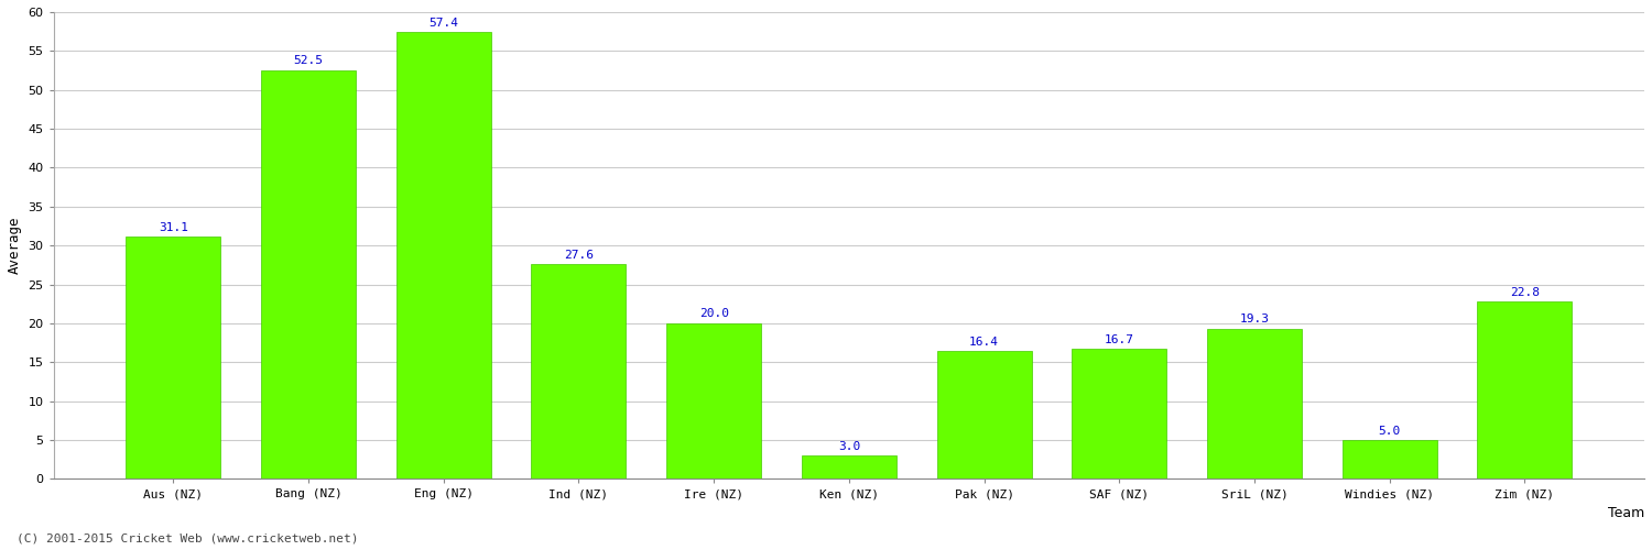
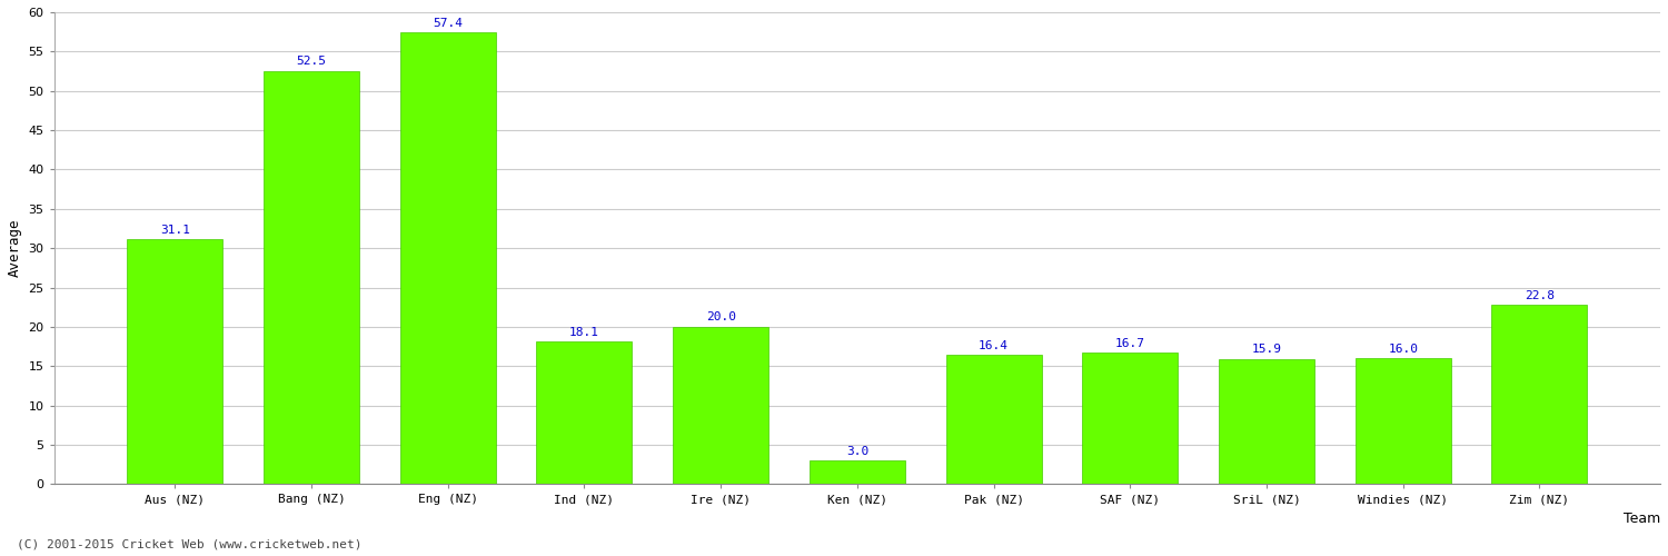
Ind (NZ): 27.6 -> 18.1
SriL (NZ): 19.3 -> 15.9
Windies (NZ): 5.0 -> 16.0
